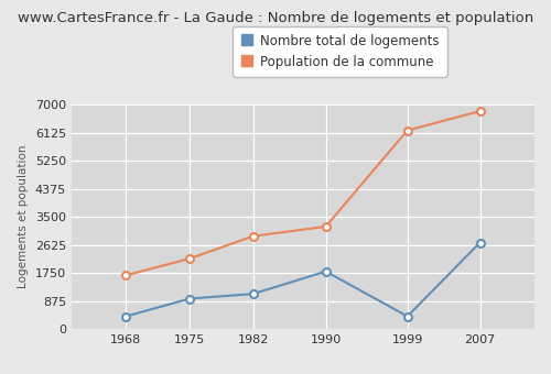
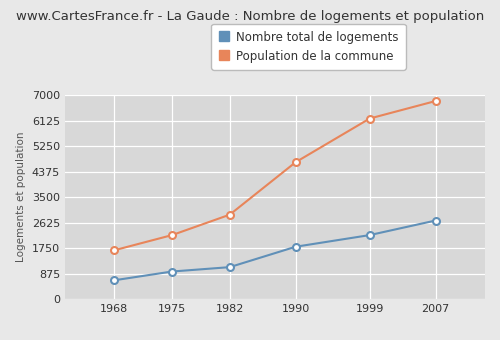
Nombre total de logements/1968: 400 -> 650
Population de la commune/1990: 3200 -> 4700
Nombre total de logements/1999: 400 -> 2200
